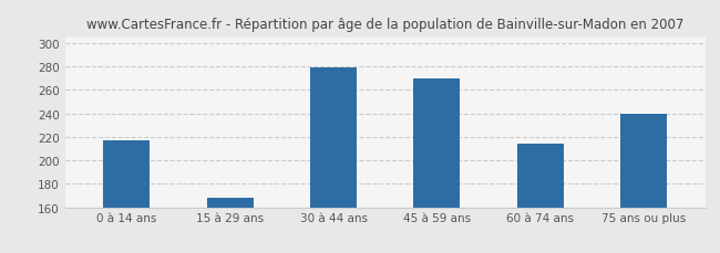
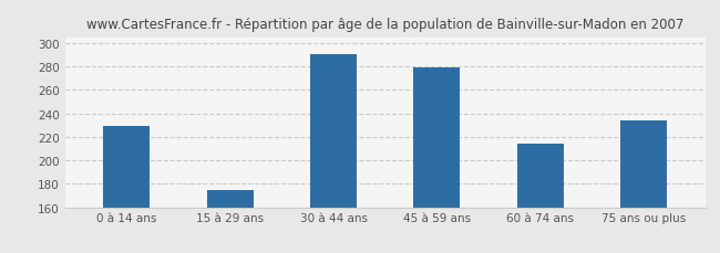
0 à 14 ans: 217 -> 229
15 à 29 ans: 168 -> 175
30 à 44 ans: 279 -> 290
45 à 59 ans: 270 -> 279
75 ans ou plus: 240 -> 234
